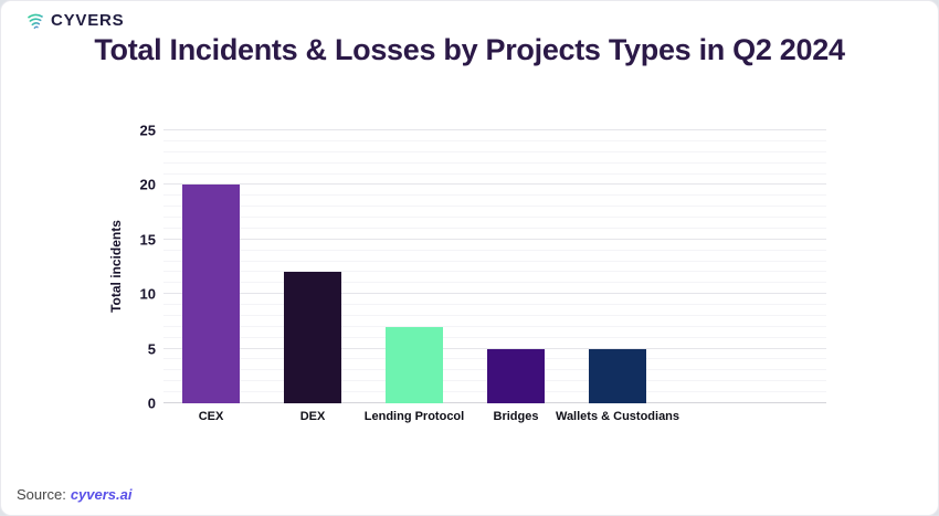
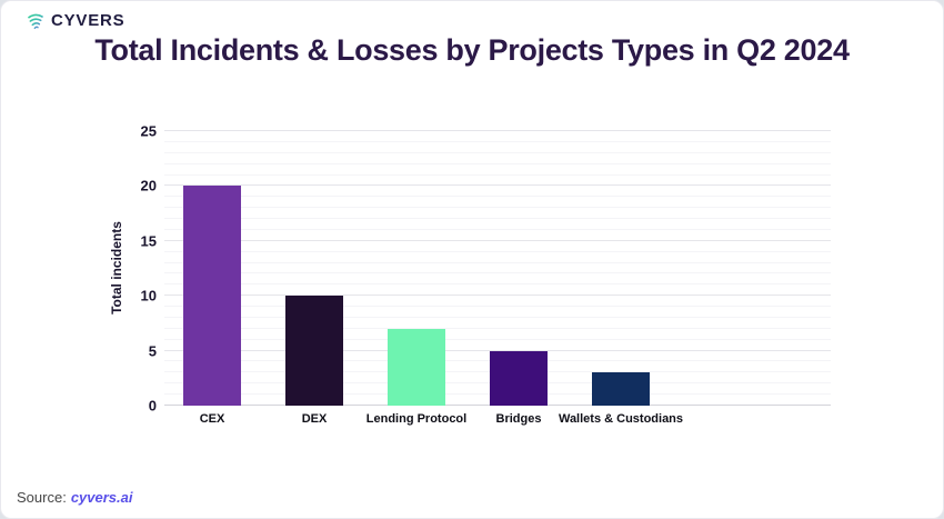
DEX: 12 -> 10
Wallets & Custodians: 5 -> 3
